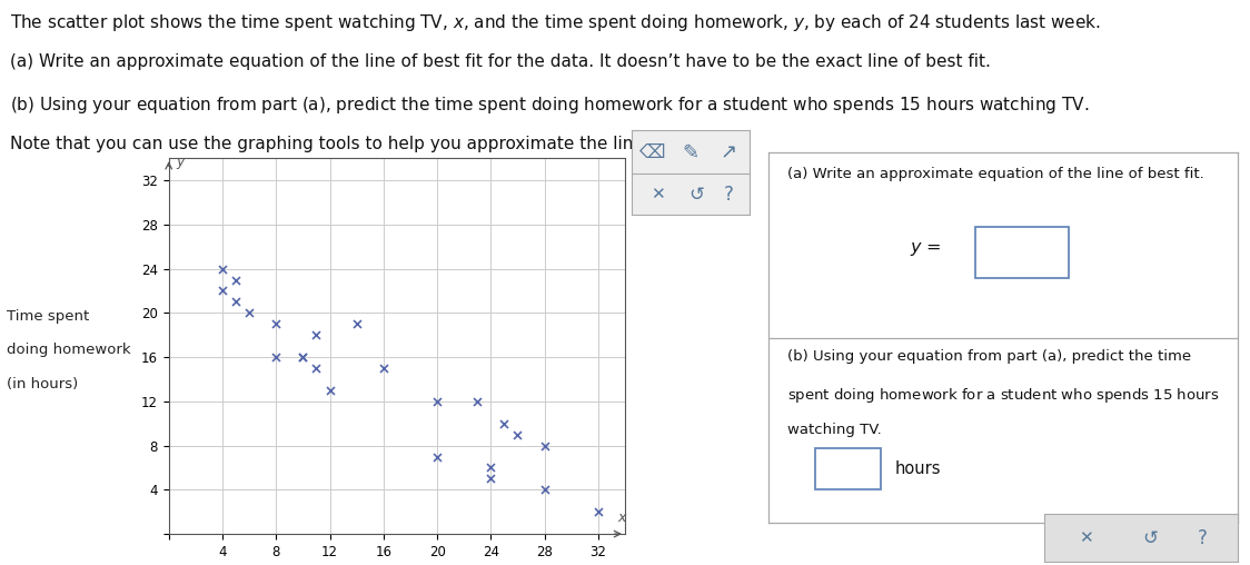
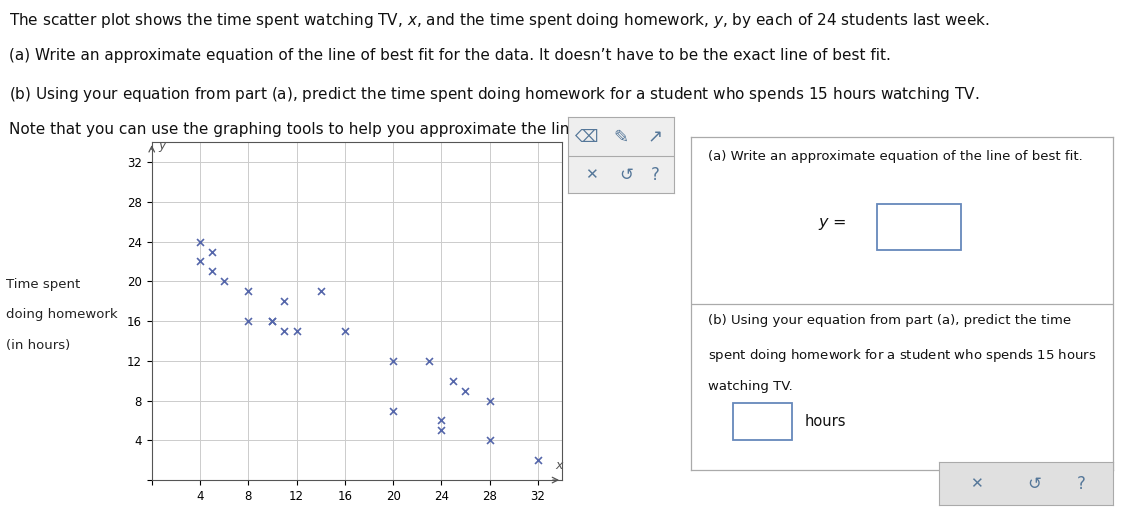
12: 13 -> 15
